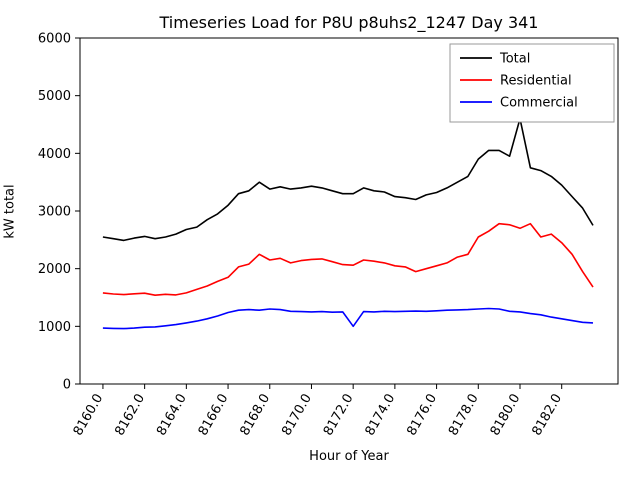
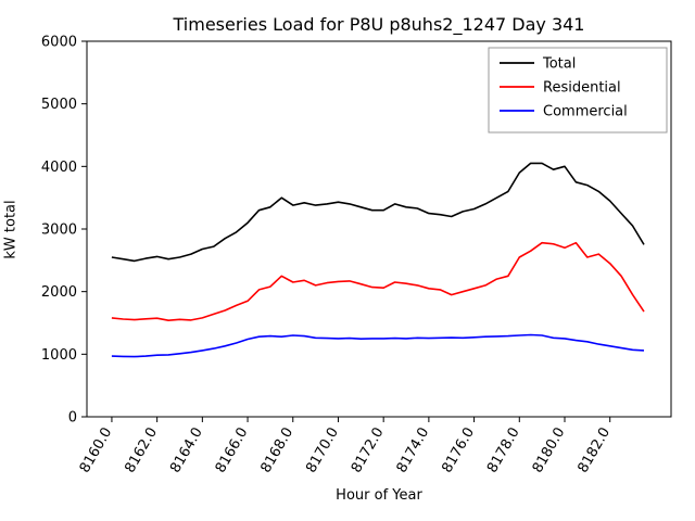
Commercial/8172.0: 1000 -> 1200
Total/8180.0: 4600 -> 4000
